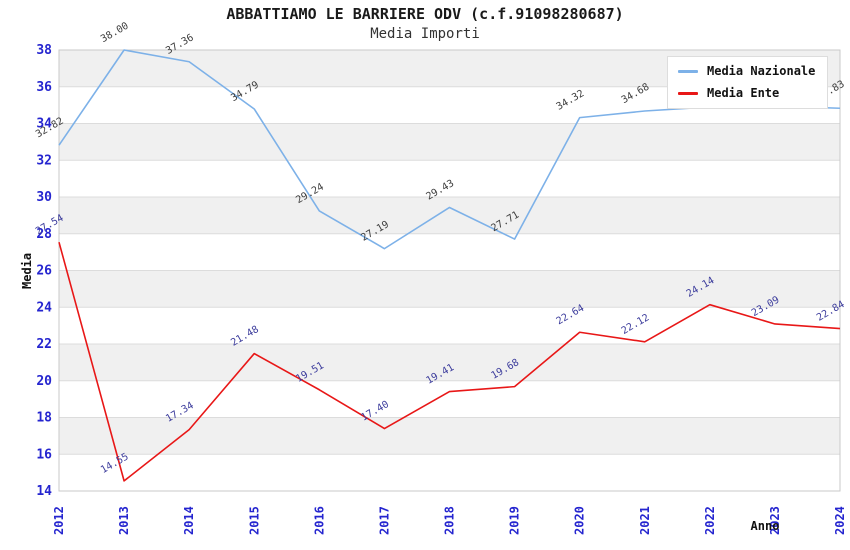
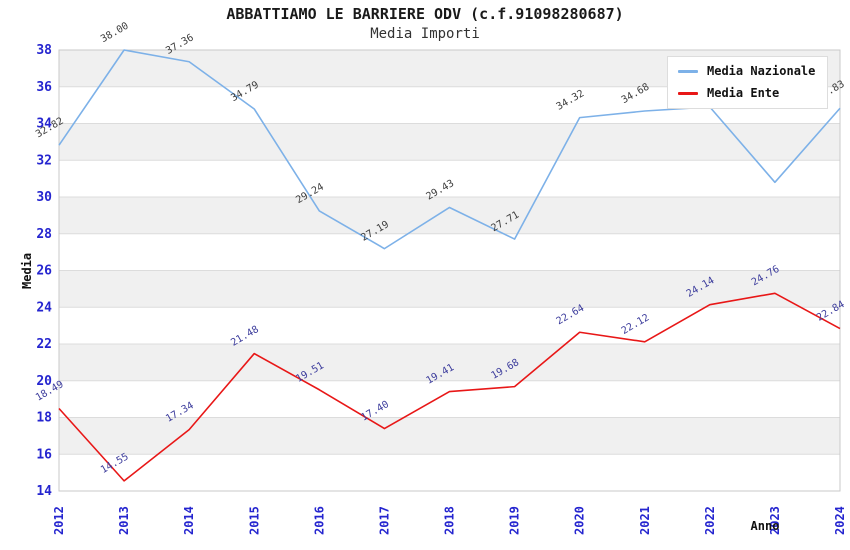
Media Ente/2012: 27.54 -> 18.49
Media Nazionale/2023: 35.0 -> 30.8
Media Ente/2023: 23.09 -> 24.76
